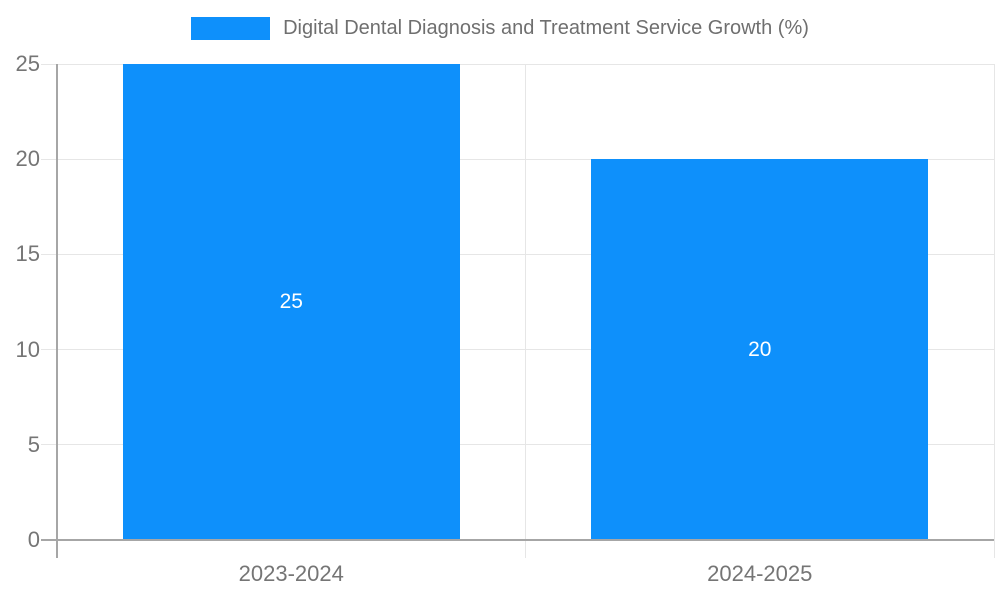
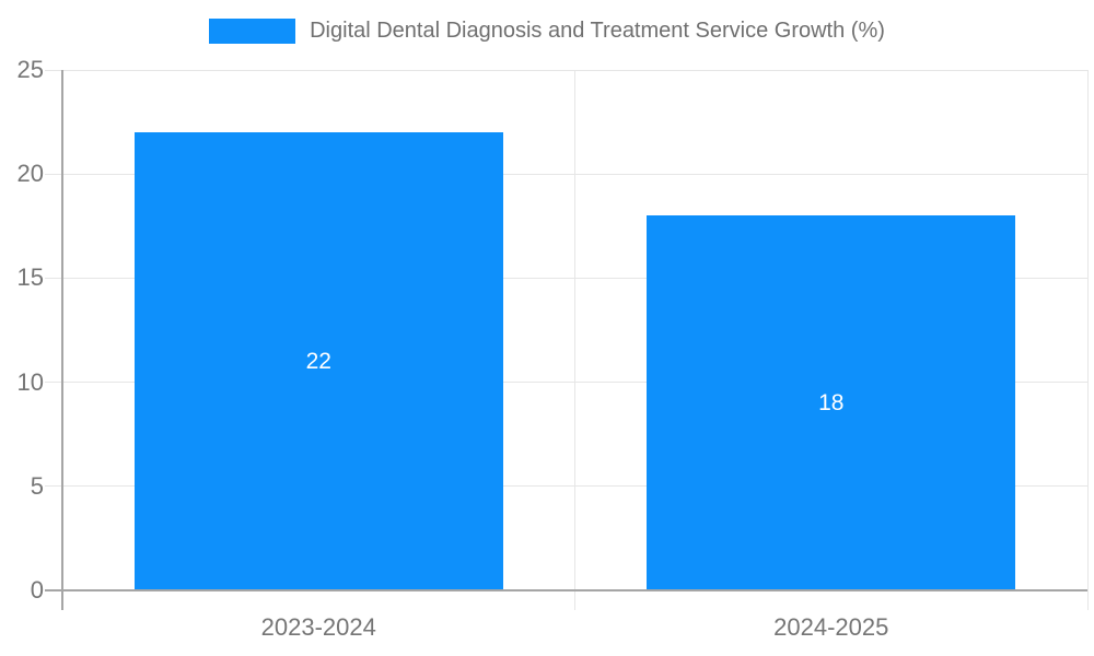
2023-2024: 25 -> 22
2024-2025: 20 -> 18
